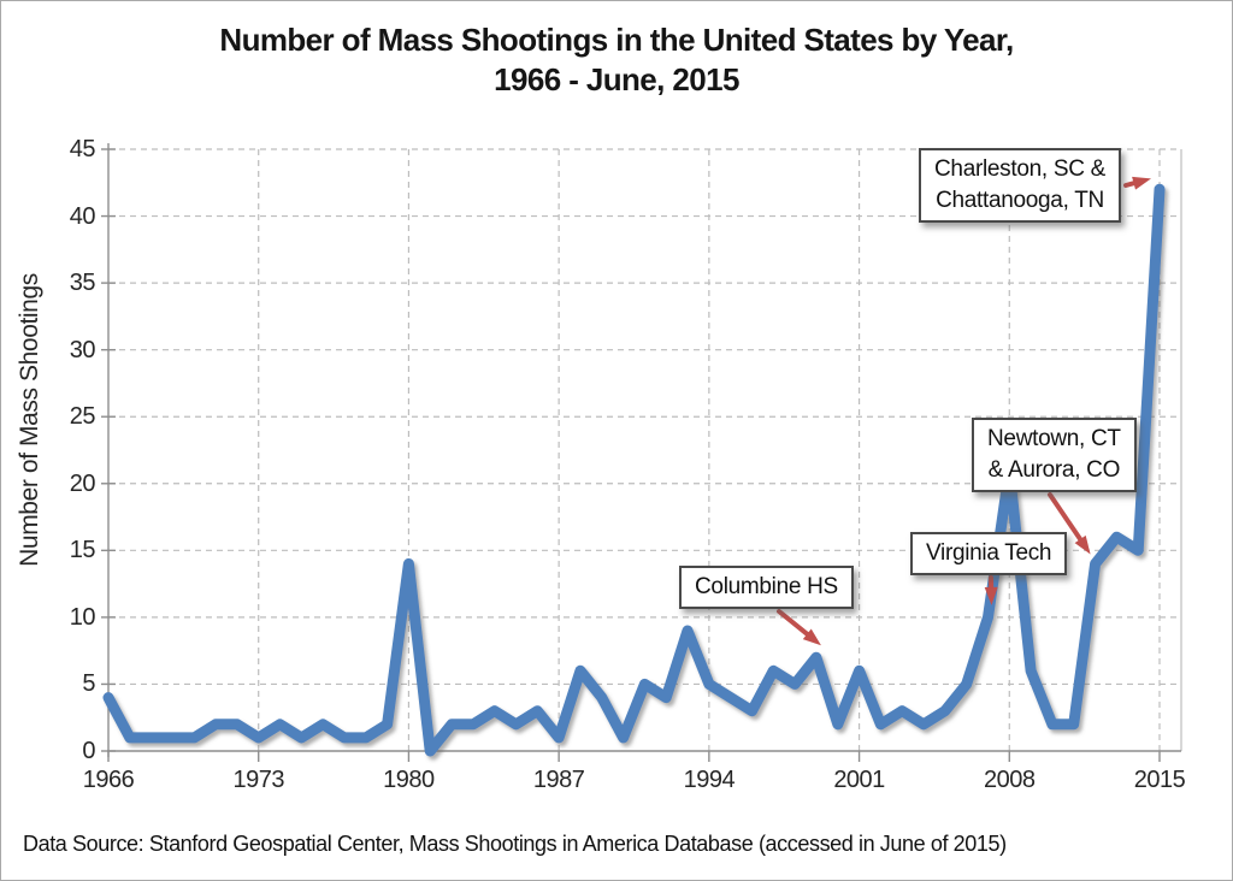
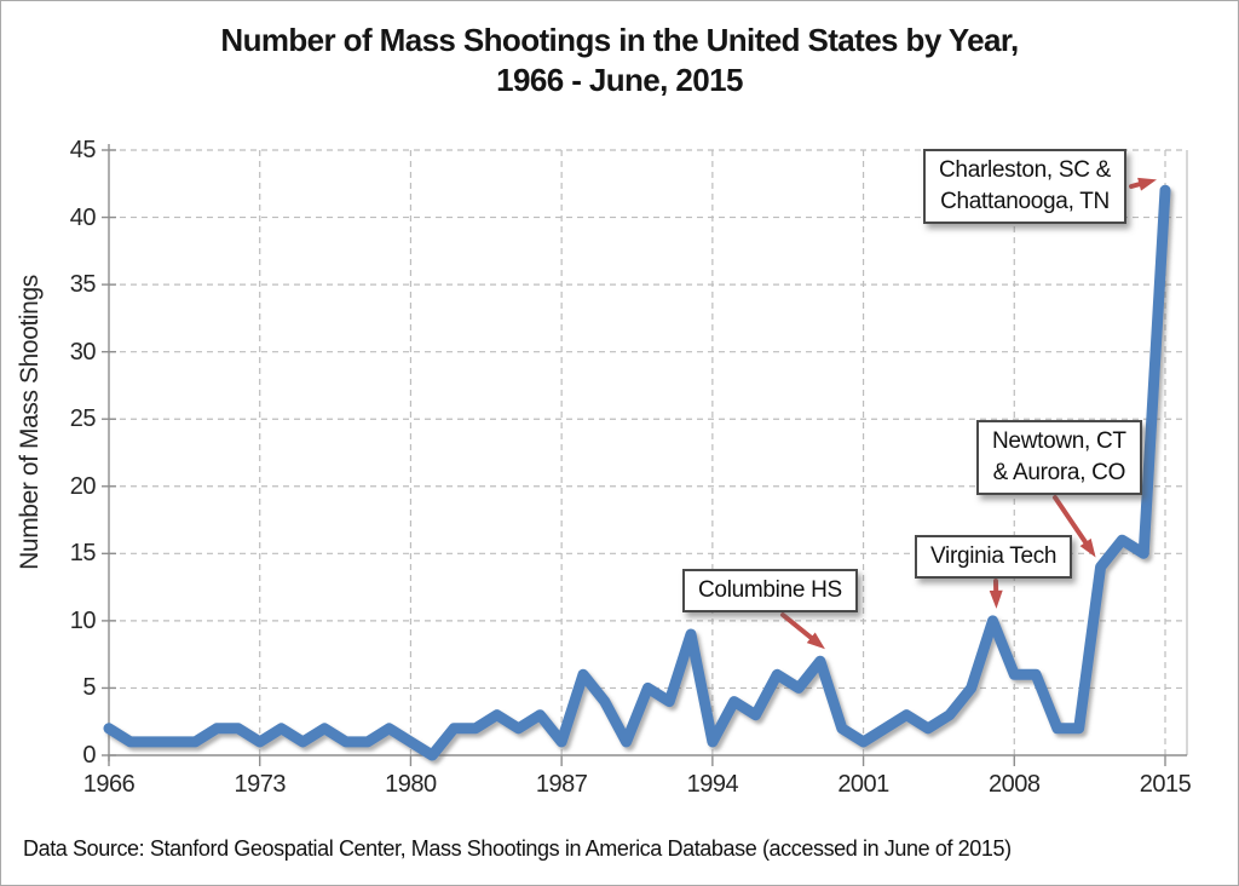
1966: 4 -> 2
1980: 14 -> 1
1994: 5 -> 1
2001: 6 -> 1
2008: 21 -> 6
